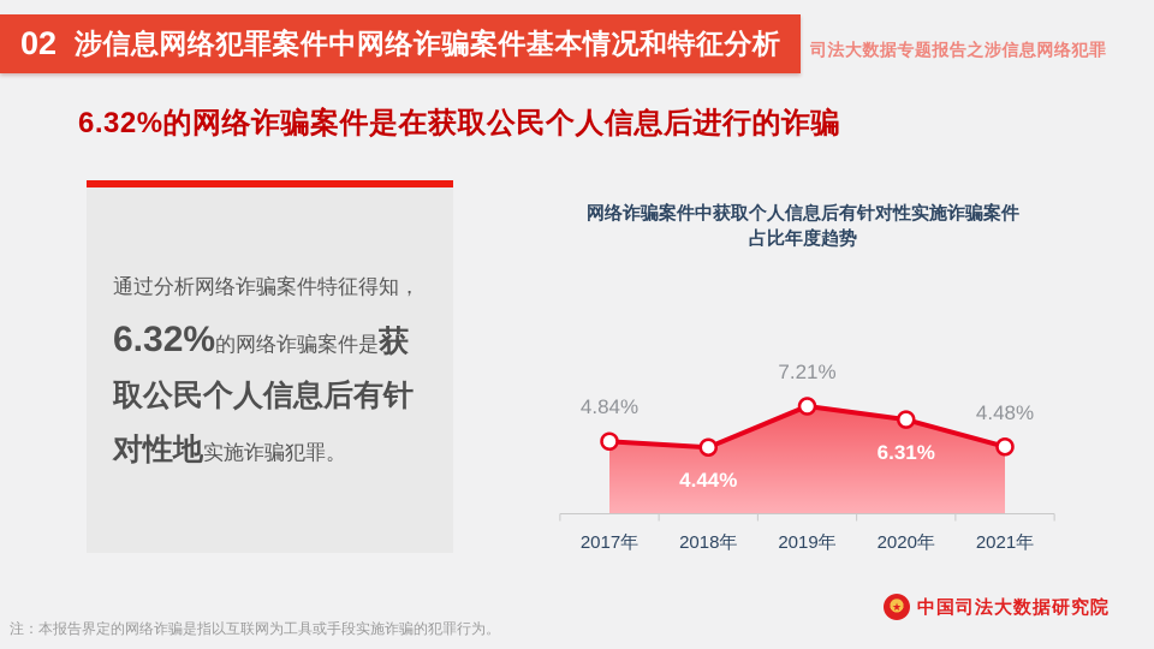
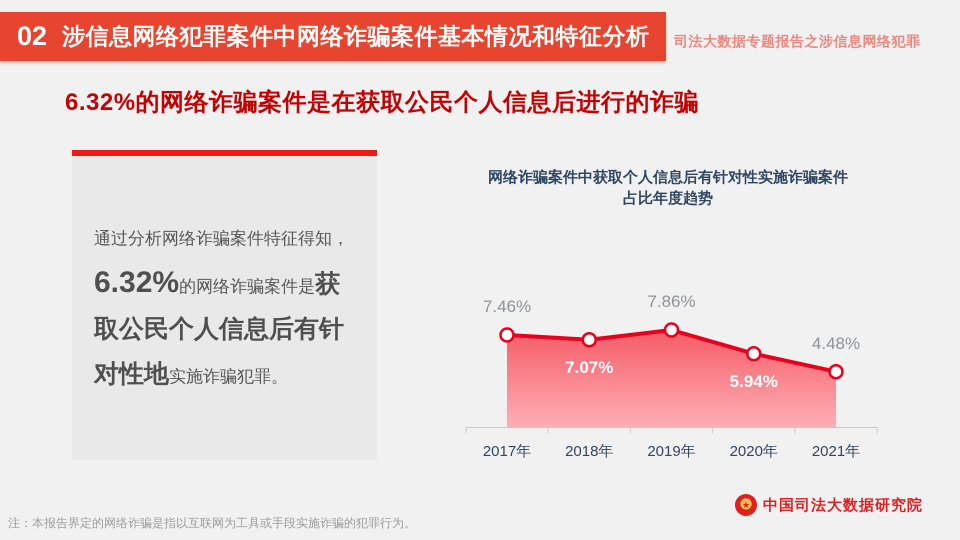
2017年: 4.84% -> 7.46%
2018年: 4.44% -> 7.07%
2019年: 7.21% -> 7.86%
2020年: 6.31% -> 5.94%
